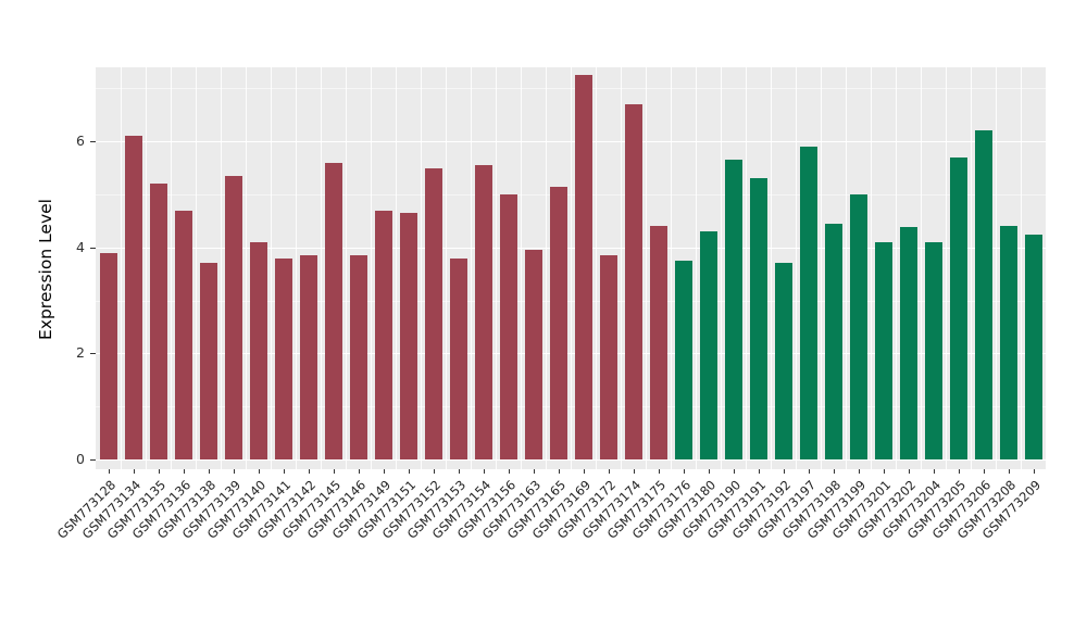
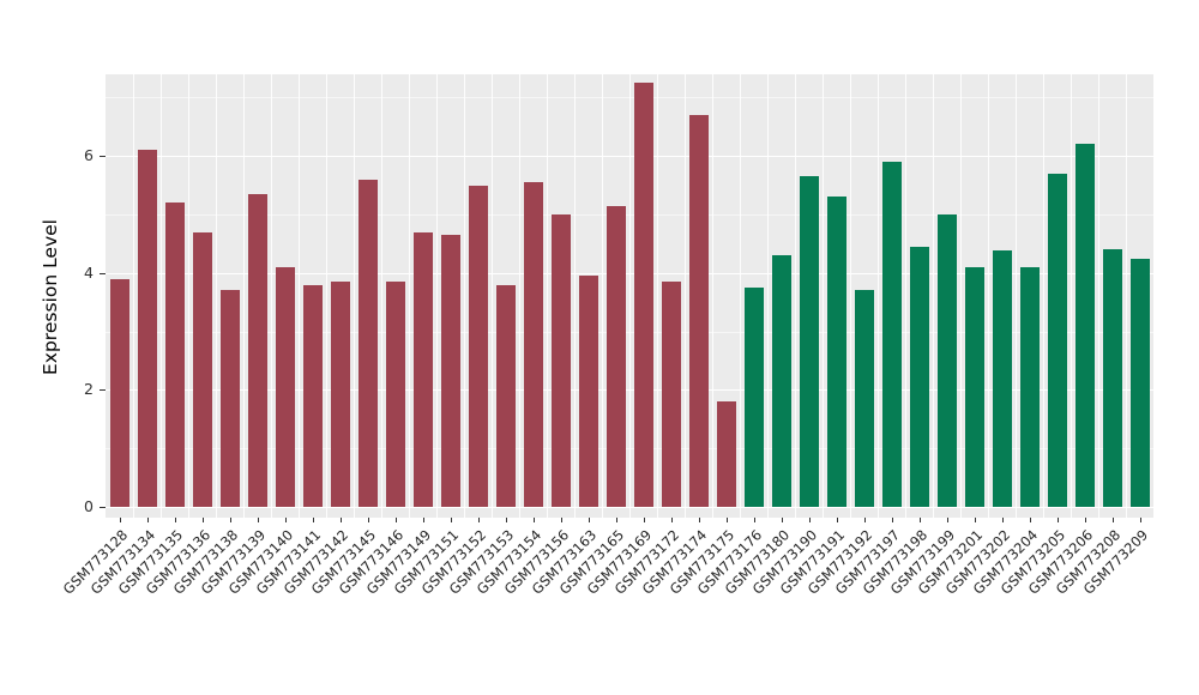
GSM773175: 4.4 -> 1.8
